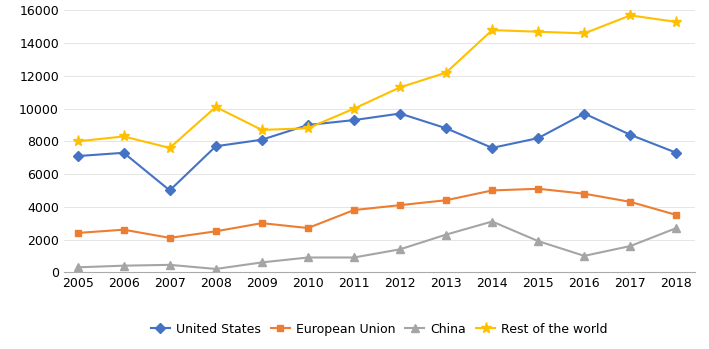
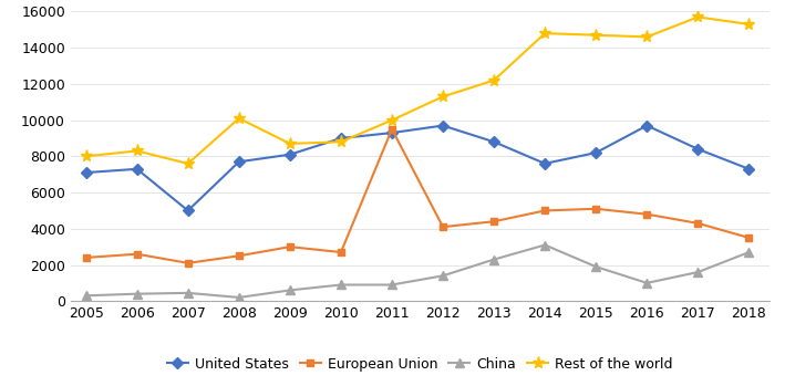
European Union/2011: 3800 -> 9500
